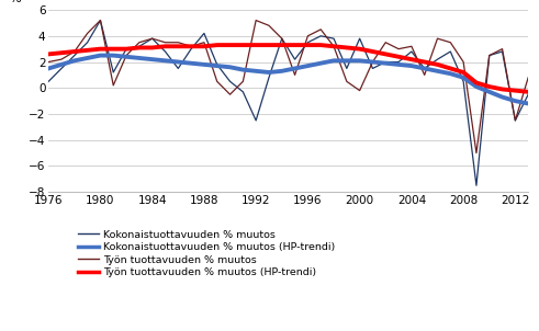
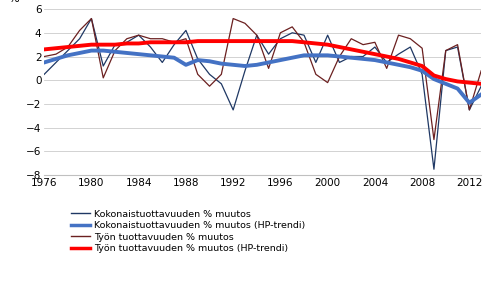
Kokonaistuottavuuden % muutos (HP-trendi)/1988: 1.8 -> 1.3
Työn tuottavuuden % muutos/2008: 2.0 -> 2.7
Kokonaistuottavuuden % muutos (HP-trendi)/2012: -1.0 -> -1.9
